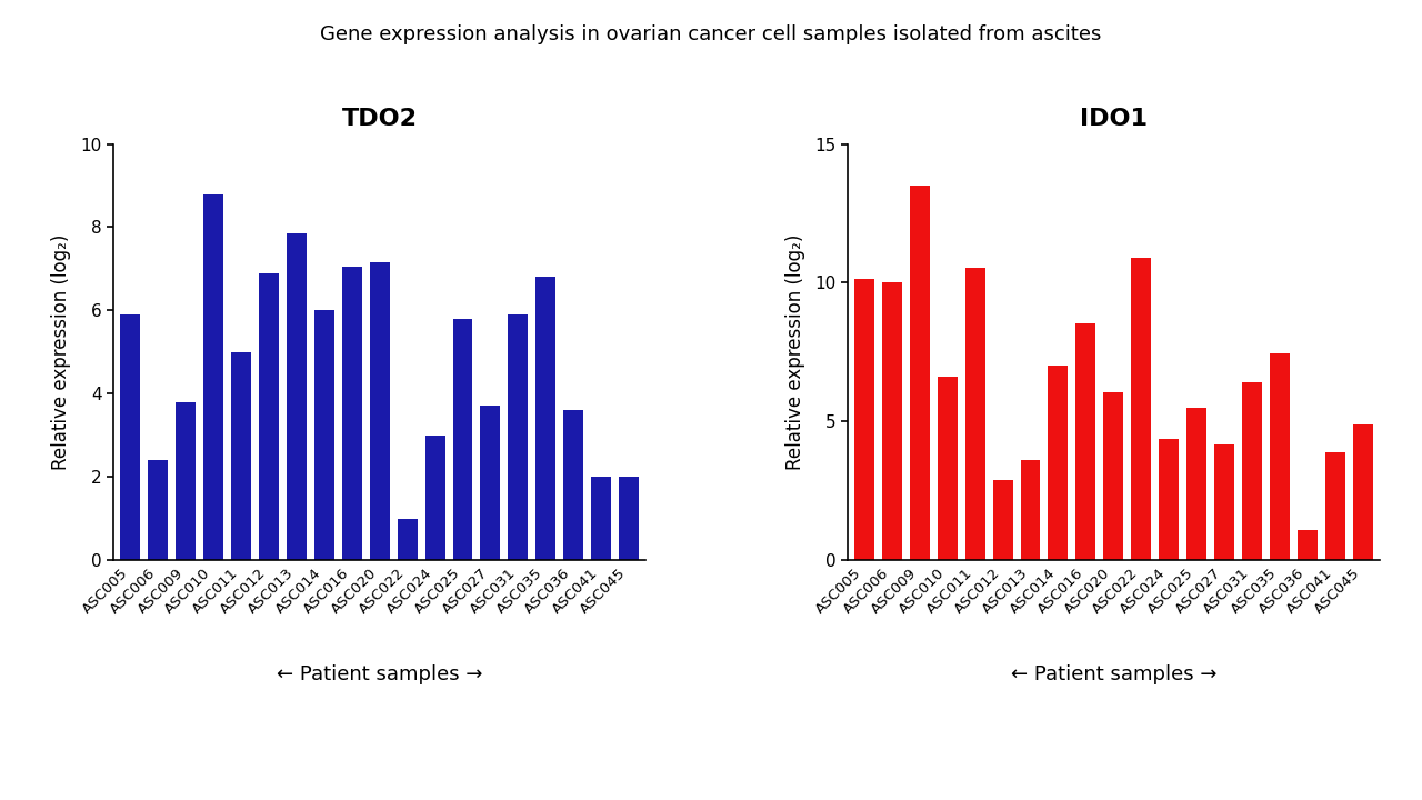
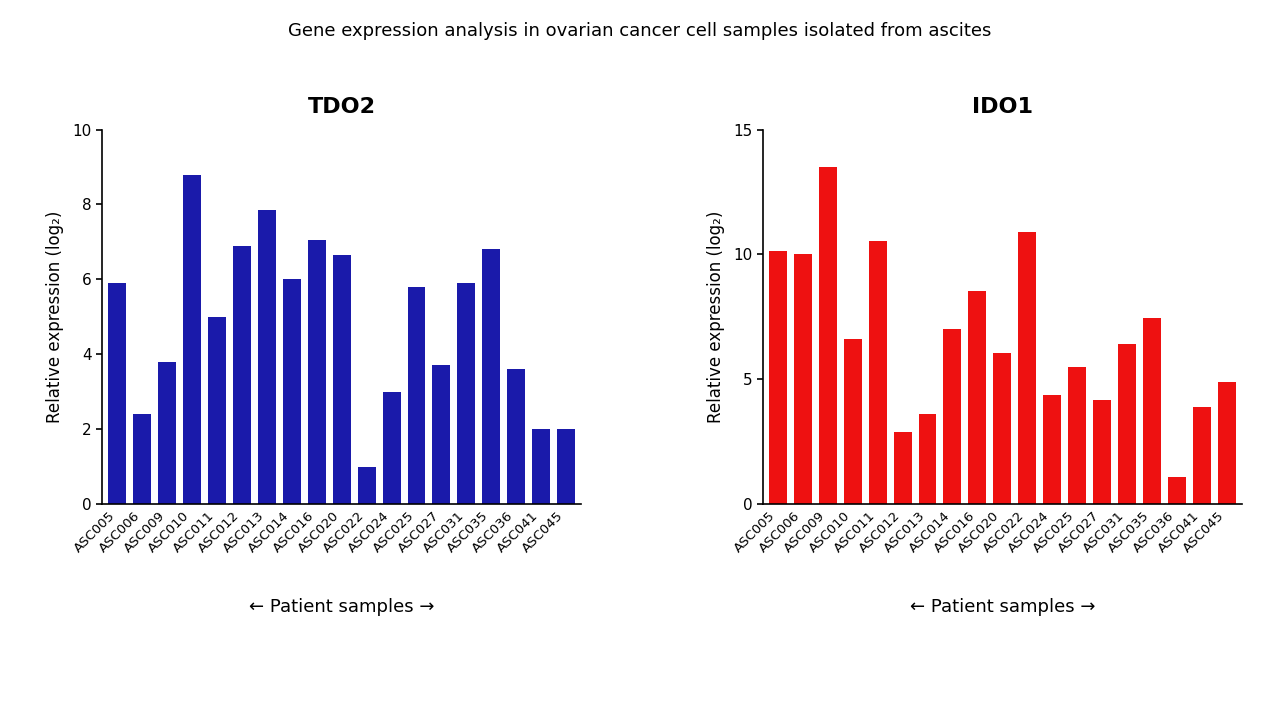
TDO2/ASC020: 7.15 -> 6.65
